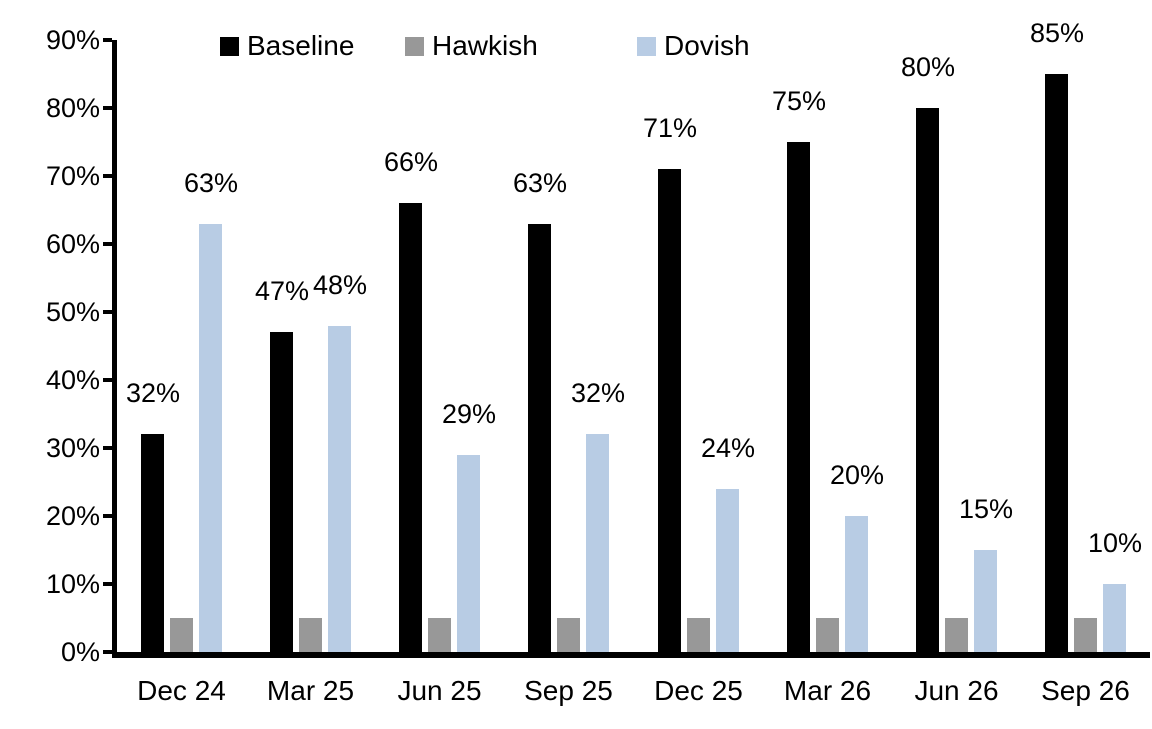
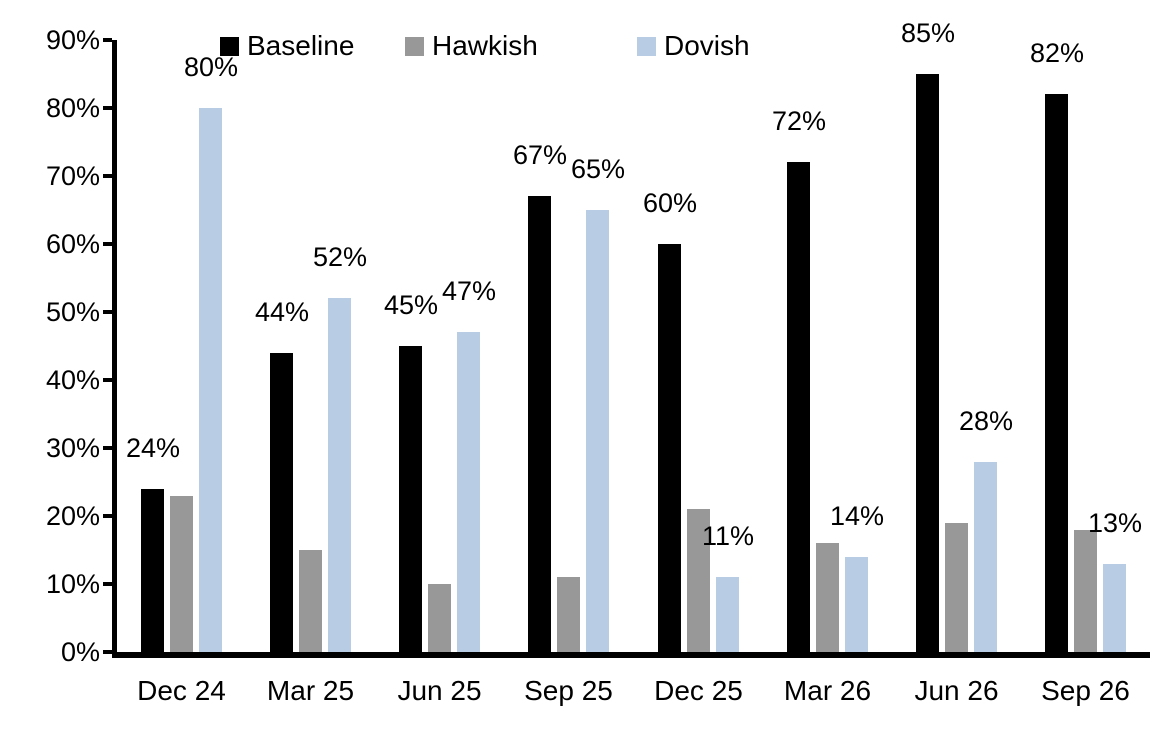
Baseline/Dec 24: 32% -> 24%
Hawkish/Dec 24: 5% -> 23%
Dovish/Dec 24: 63% -> 80%
Baseline/Mar 25: 47% -> 44%
Hawkish/Mar 25: 5% -> 15%
Dovish/Mar 25: 48% -> 52%
Baseline/Jun 25: 66% -> 45%
Hawkish/Jun 25: 5% -> 10%
Dovish/Jun 25: 29% -> 47%
Baseline/Sep 25: 63% -> 67%
Hawkish/Sep 25: 5% -> 11%
Dovish/Sep 25: 32% -> 65%
Baseline/Dec 25: 71% -> 60%
Hawkish/Dec 25: 5% -> 21%
Dovish/Dec 25: 24% -> 11%
Baseline/Mar 26: 75% -> 72%
Hawkish/Mar 26: 5% -> 16%
Dovish/Mar 26: 20% -> 14%
Baseline/Jun 26: 80% -> 85%
Hawkish/Jun 26: 5% -> 19%
Dovish/Jun 26: 15% -> 28%
Baseline/Sep 26: 85% -> 82%
Hawkish/Sep 26: 5% -> 18%
Dovish/Sep 26: 10% -> 13%
